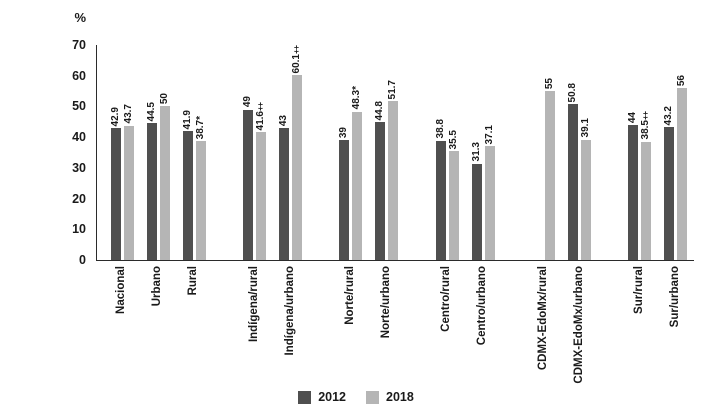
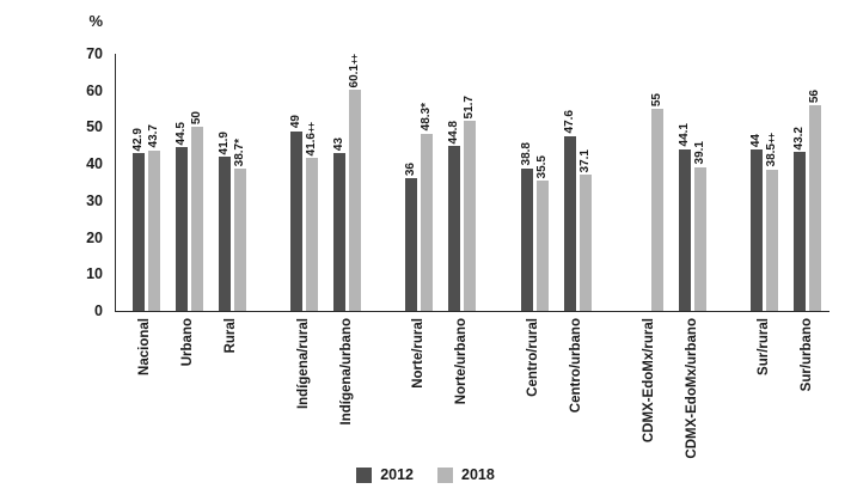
2012/Norte/rural: 39 -> 36
2012/Centro/urbano: 31.3 -> 47.6
2012/CDMX-EdoMx/urbano: 50.8 -> 44.1
